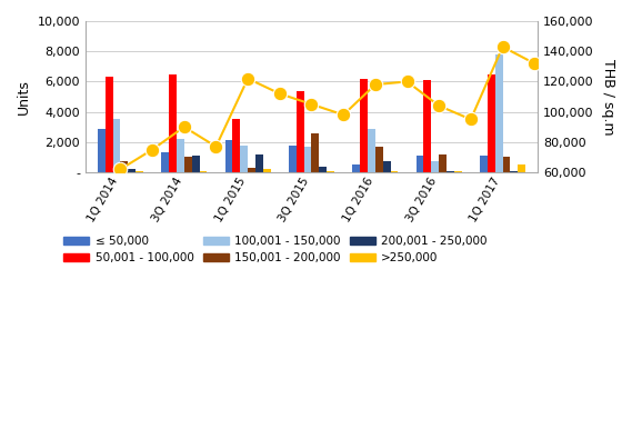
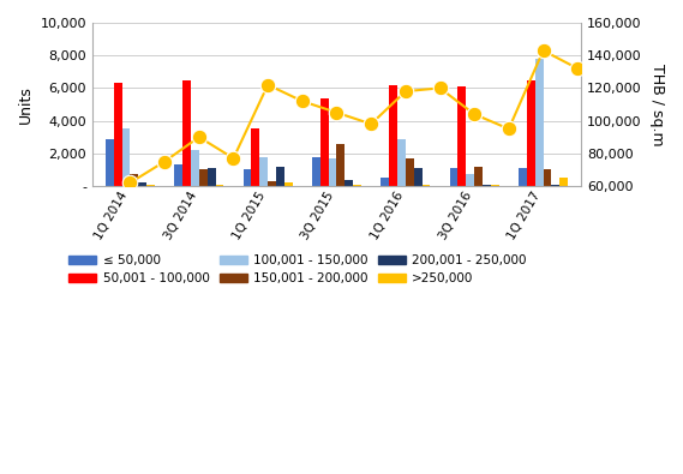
≤ 50,000/1Q 2015: 2,100 -> 1,000
200,001 - 250,000/1Q 2016: 700 -> 1,100
